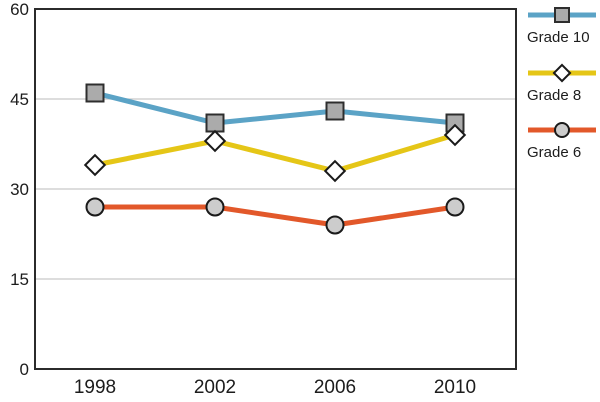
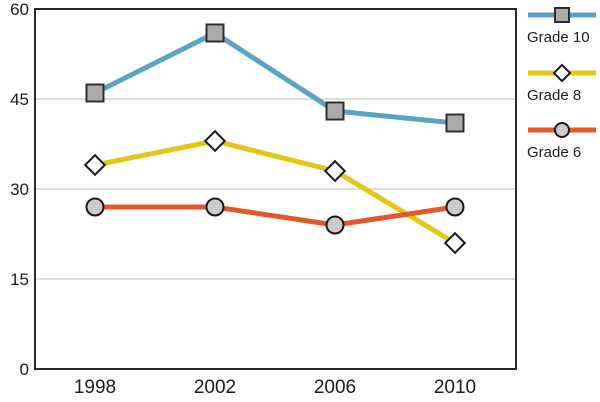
Grade 10/2002: 41 -> 56
Grade 8/2010: 39 -> 21
